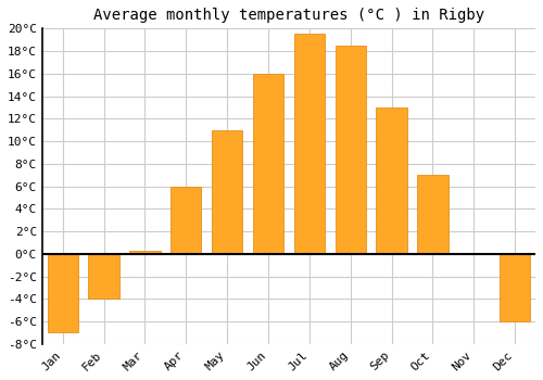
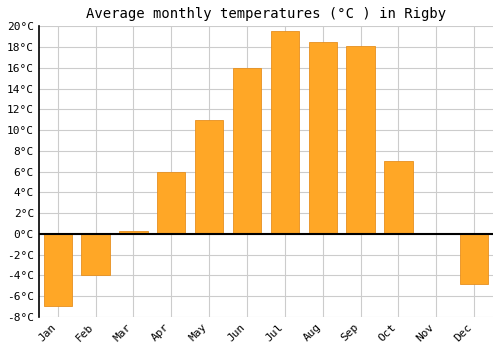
Sep: 13.0°C -> 18.1°C
Dec: -6.0°C -> -4.8°C
